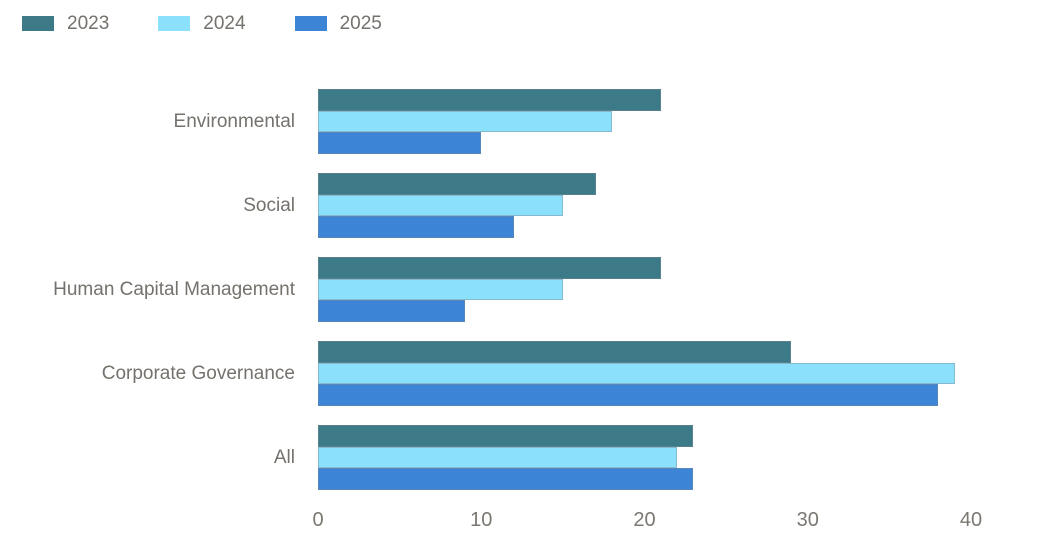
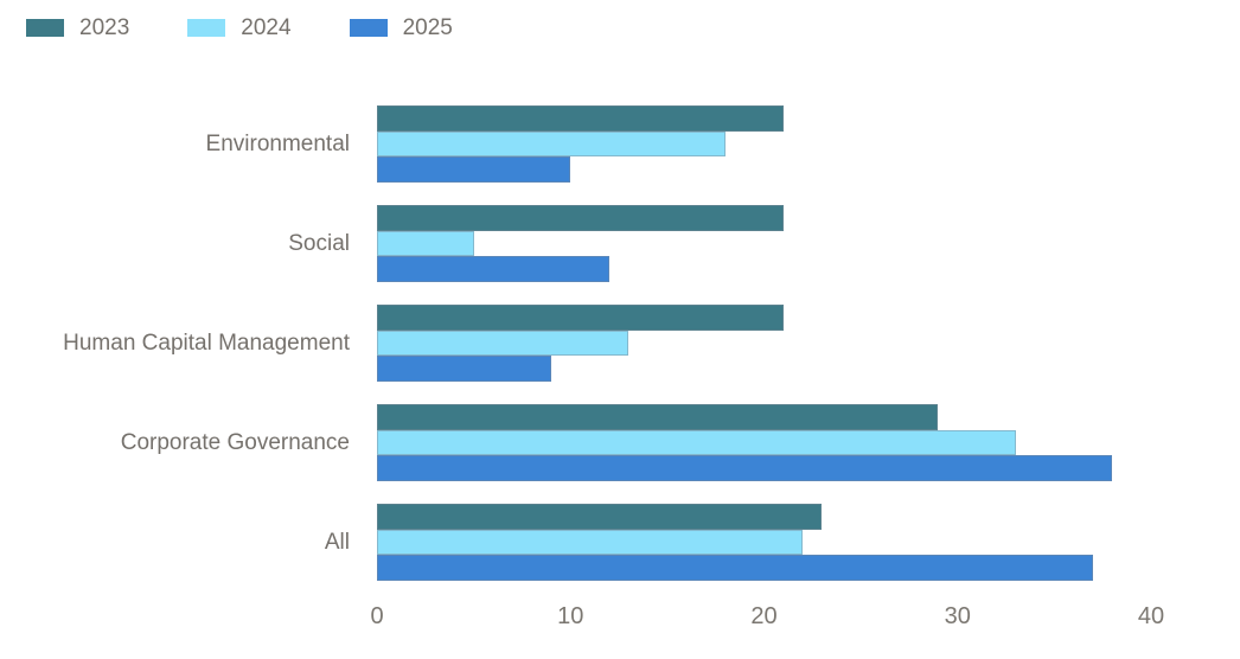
2023/Social: 17 -> 21
2024/Social: 15 -> 5
2024/Human Capital Management: 15 -> 13
2024/Corporate Governance: 39 -> 33
2025/All: 23 -> 37
